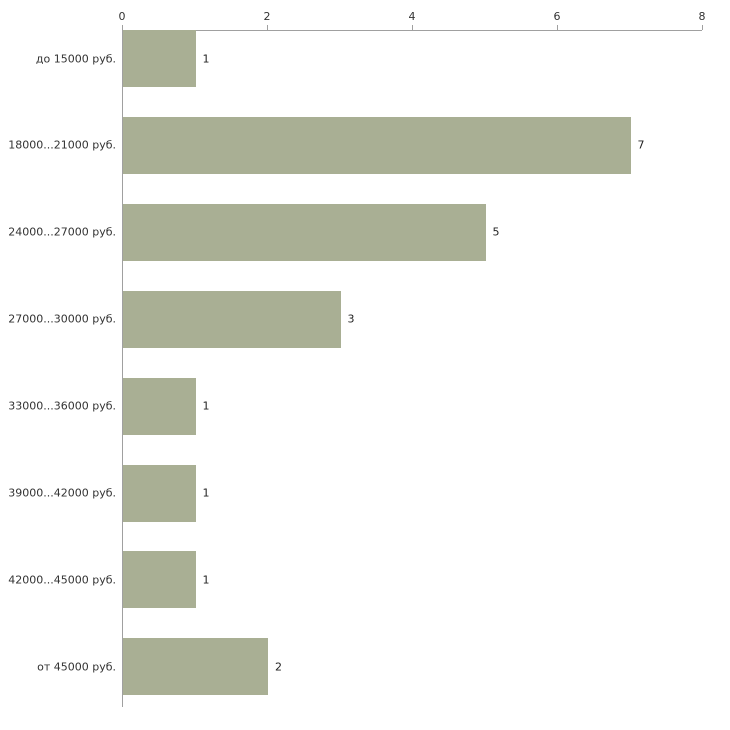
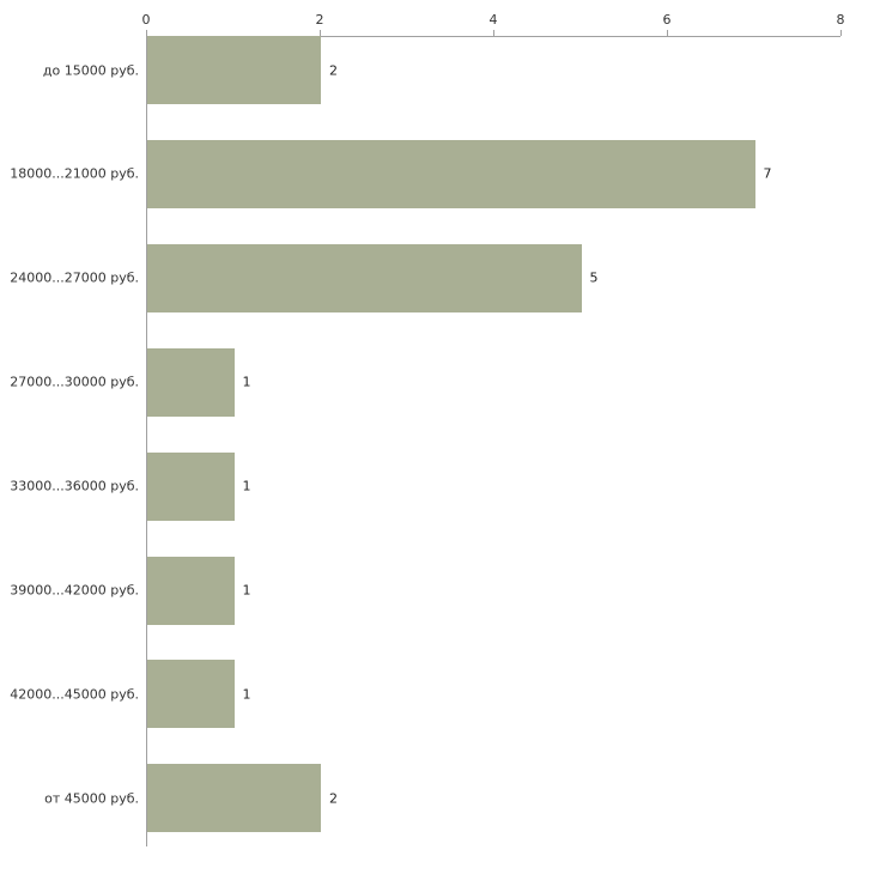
до 15000 руб.: 1 -> 2
27000...30000 руб.: 3 -> 1
